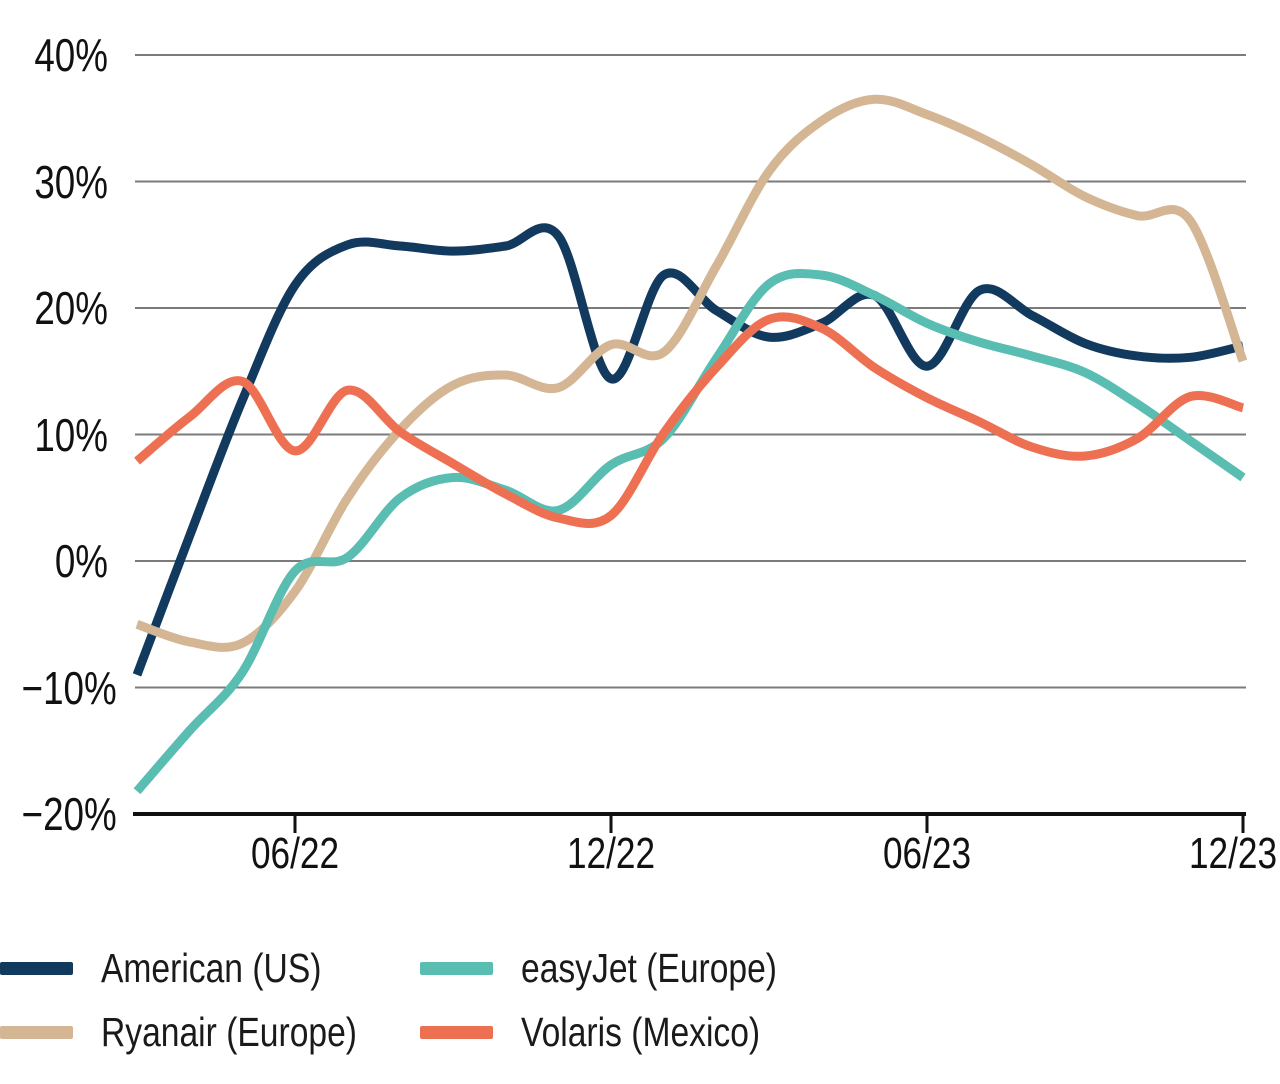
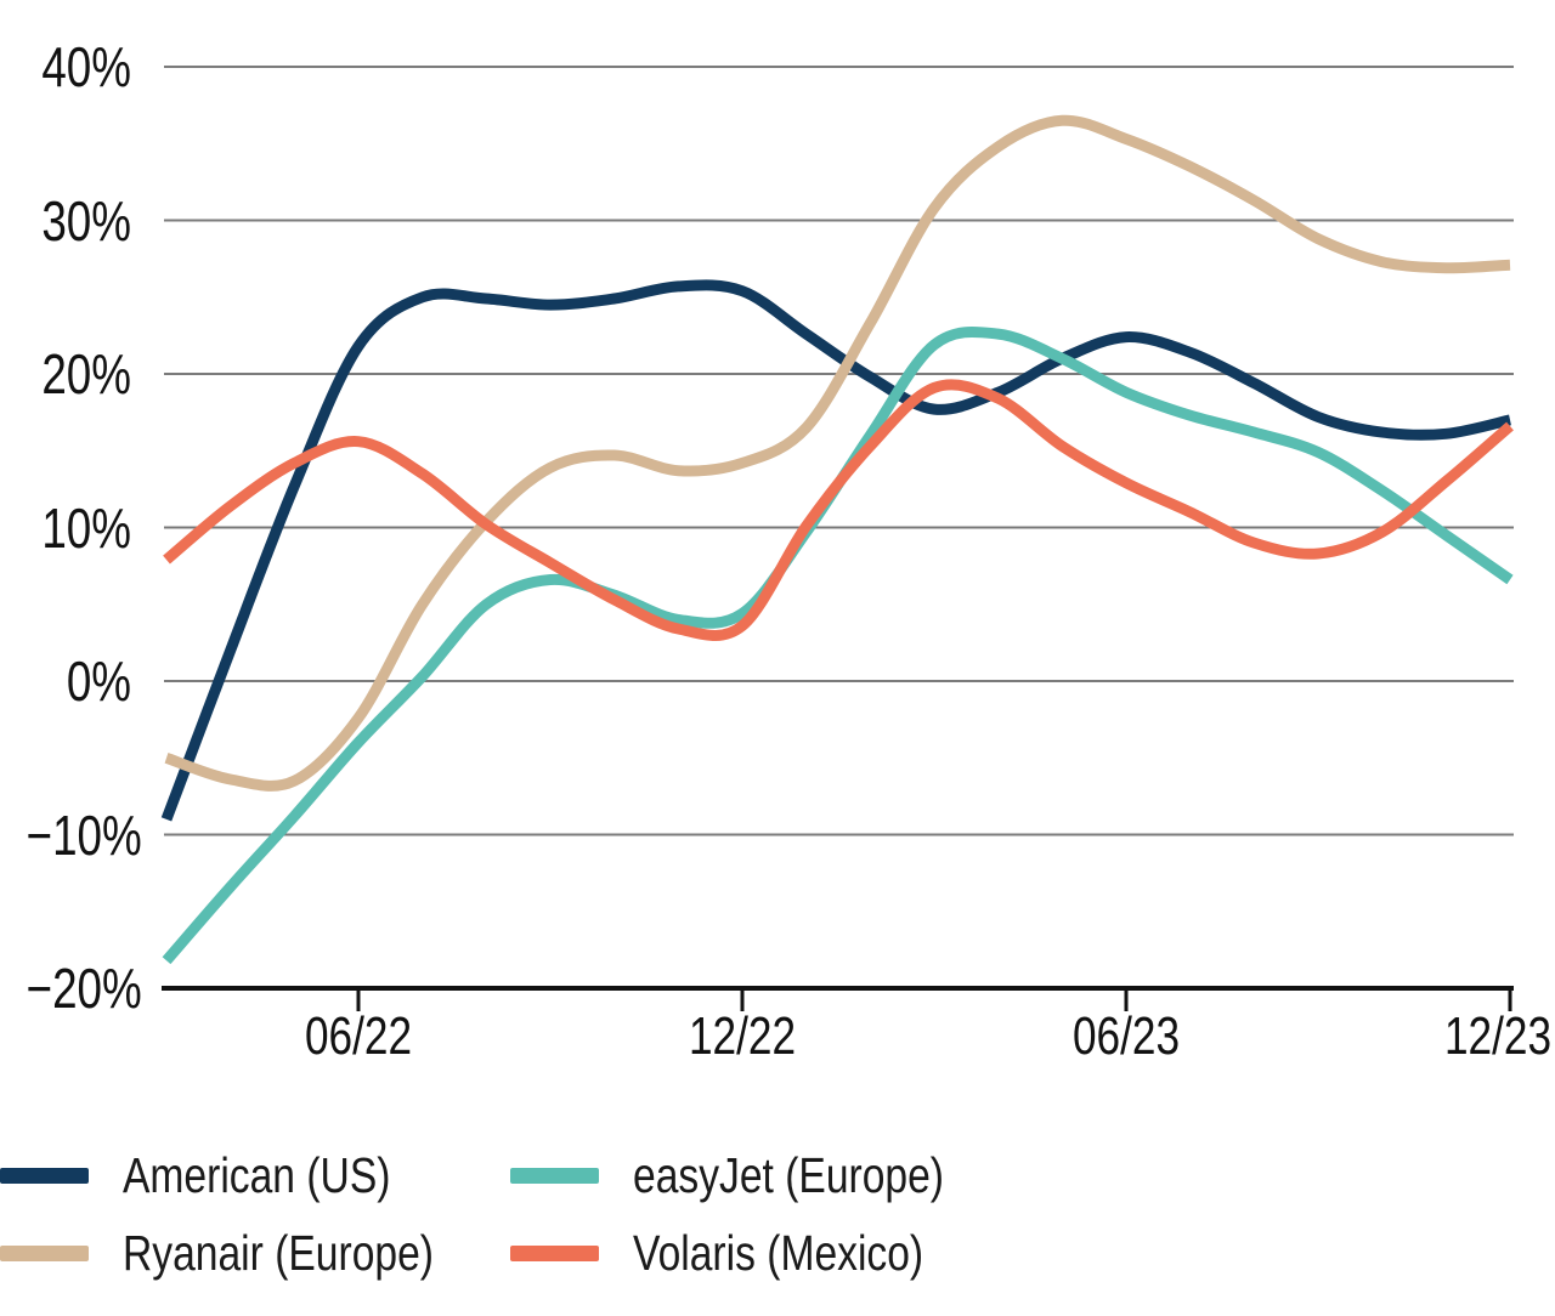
easyJet (Europe)/06/22: -0.8% -> -4.0%
Volaris (Mexico)/06/22: 8.7% -> 15.6%
American (US)/12/22: 14.4% -> 25.4%
Ryanair (Europe)/12/22: 17.1% -> 14.2%
easyJet (Europe)/12/22: 7.6% -> 4.4%
American (US)/06/23: 15.4% -> 22.4%
Ryanair (Europe)/12/23: 15.8% -> 27.1%
Volaris (Mexico)/12/23: 12.1% -> 16.6%
